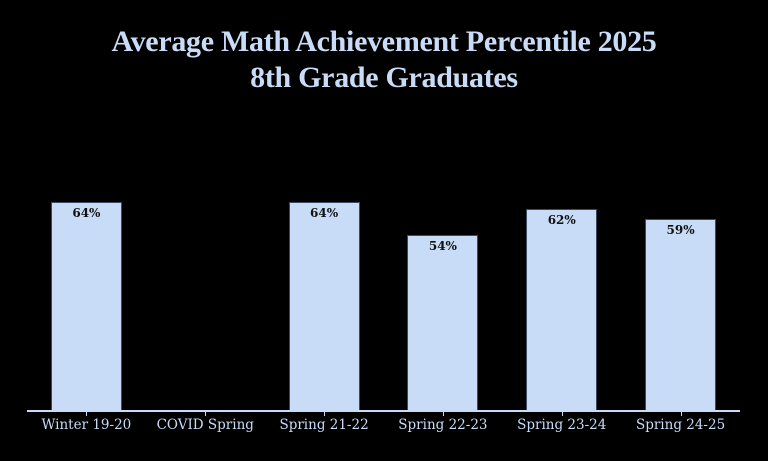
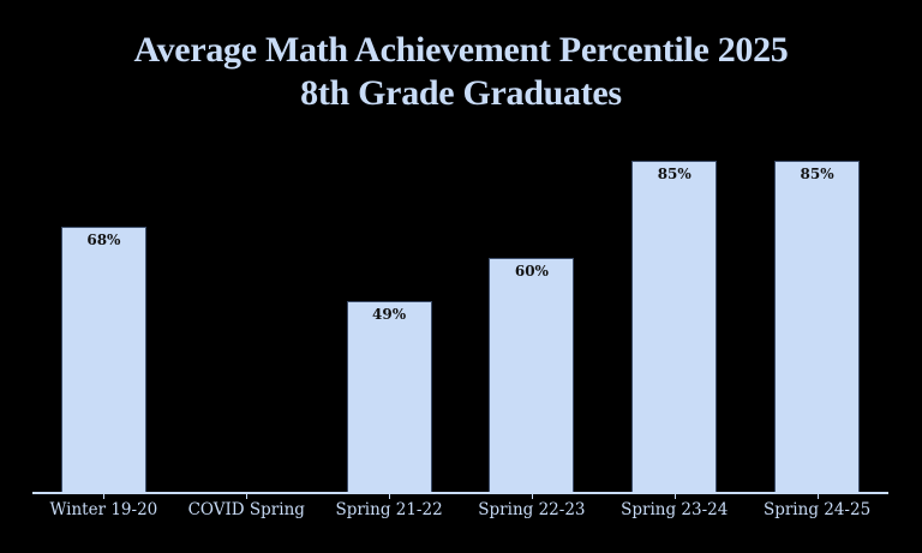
Winter 19-20: 64% -> 68%
Spring 21-22: 64% -> 49%
Spring 22-23: 54% -> 60%
Spring 23-24: 62% -> 85%
Spring 24-25: 59% -> 85%
